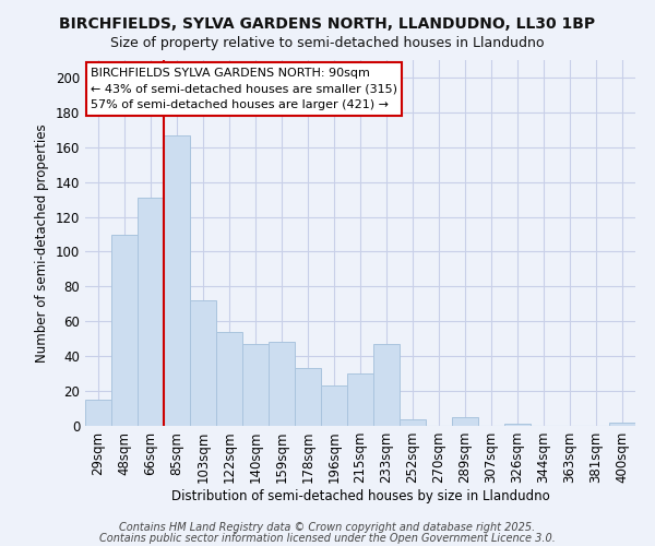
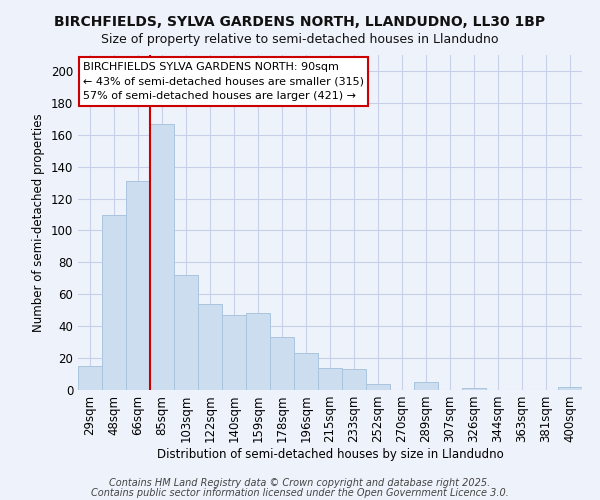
215sqm: 30 -> 14
233sqm: 47 -> 13
